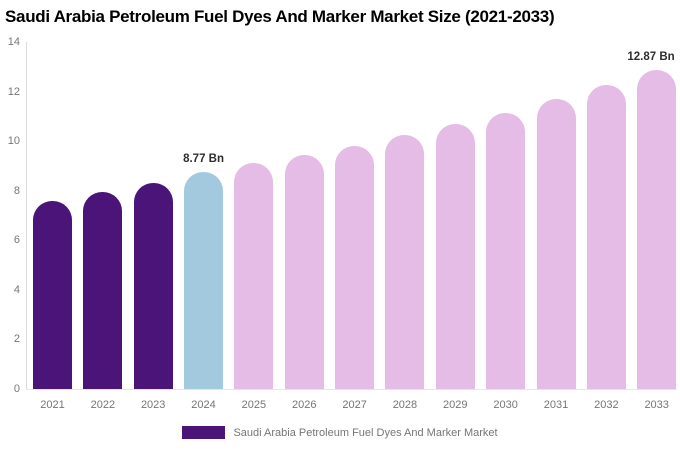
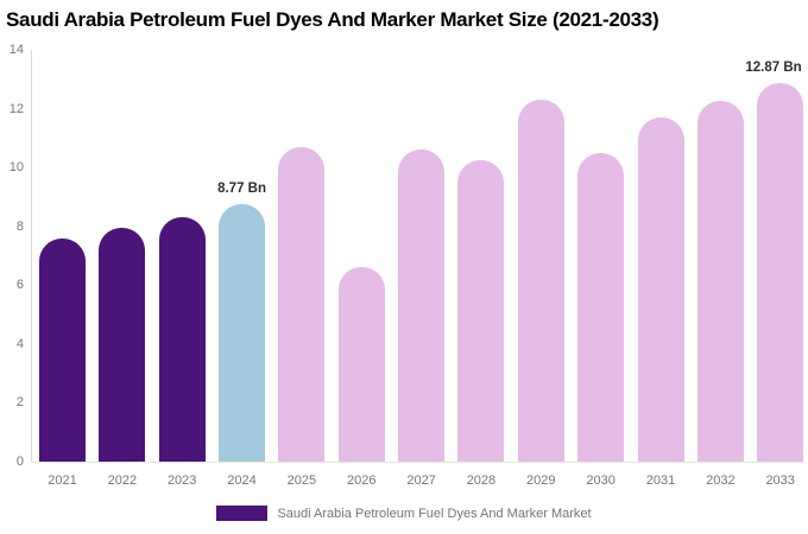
2025: 9.1 -> 10.7
2026: 9.4 -> 6.6
2027: 9.8 -> 10.6
2029: 10.7 -> 12.3
2030: 11.2 -> 10.5
